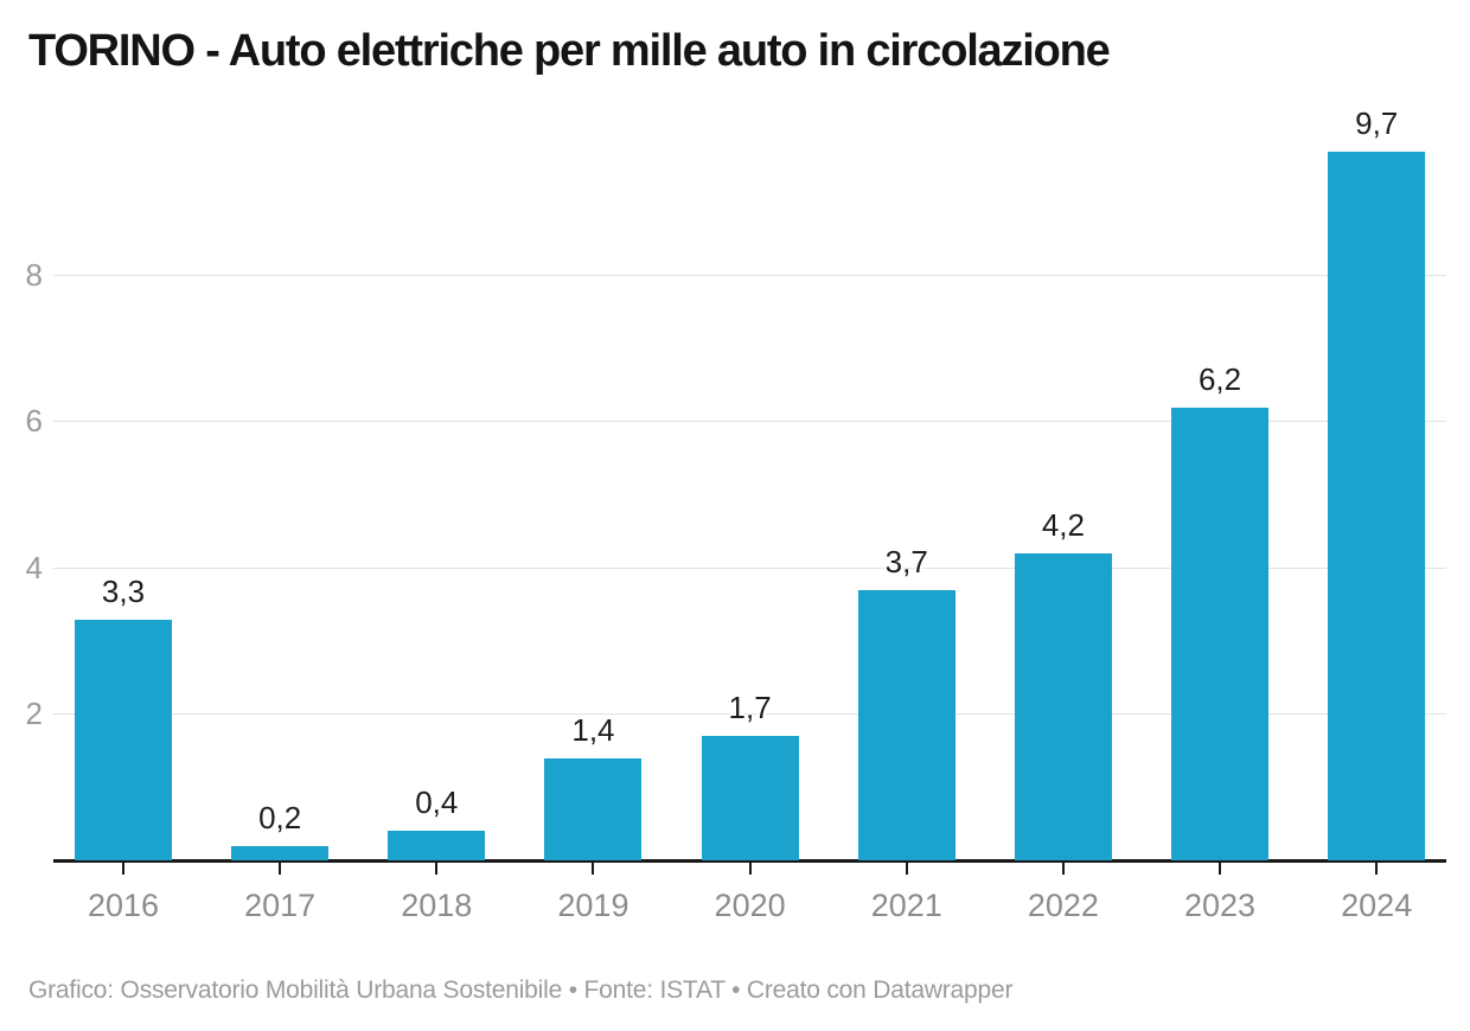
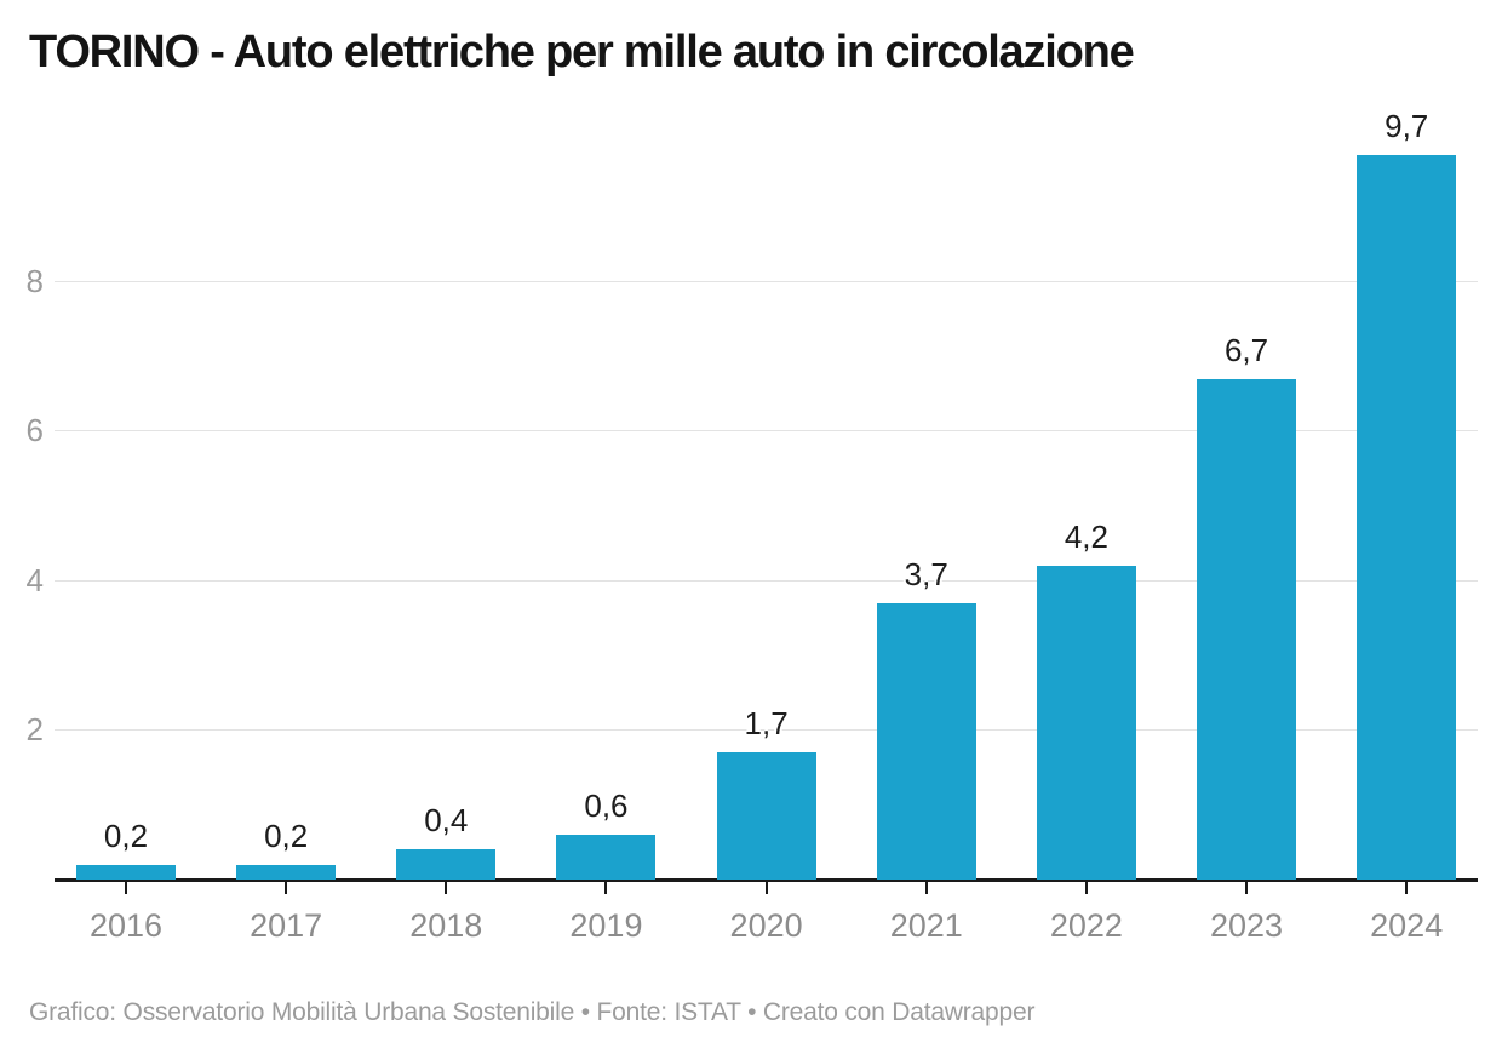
2016: 3,3 -> 0,2
2019: 1,4 -> 0,6
2023: 6,2 -> 6,7
